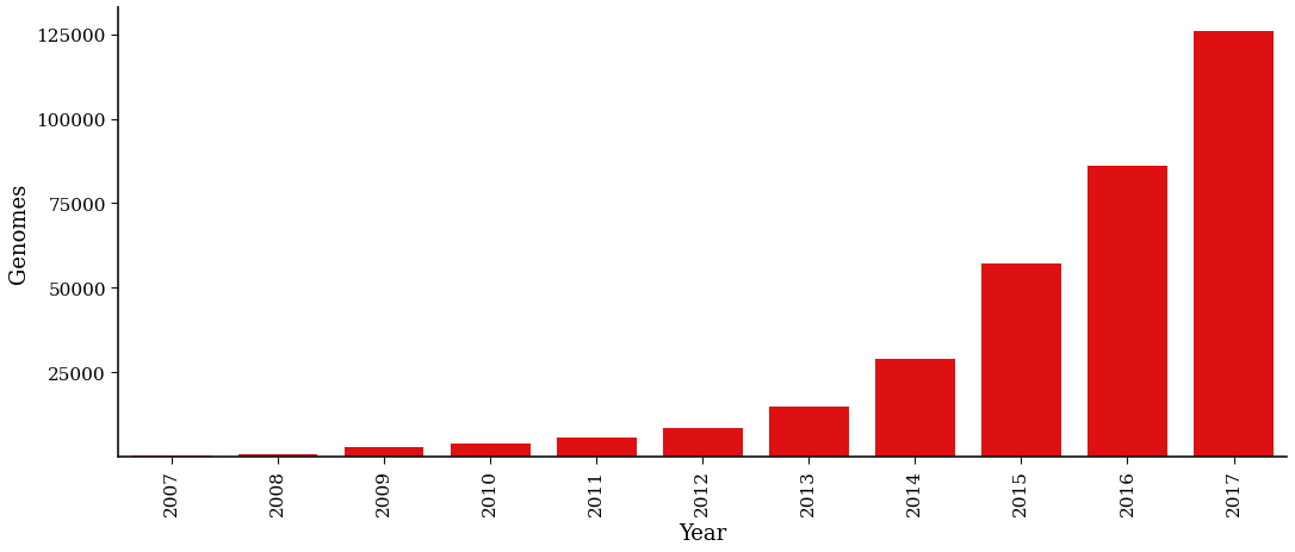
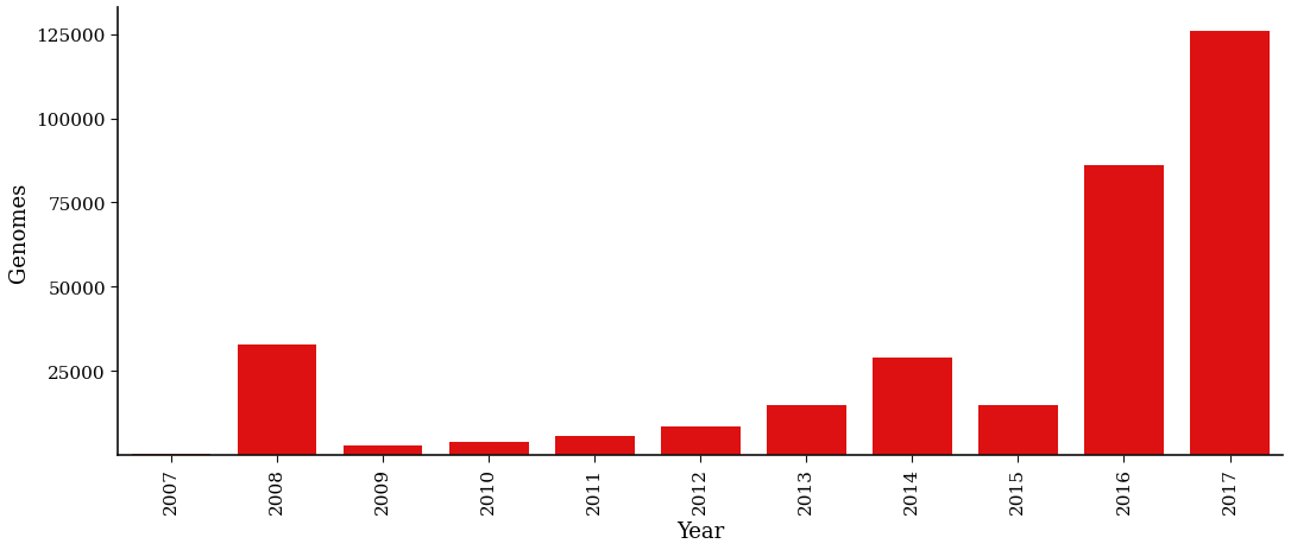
2008: 900 -> 33000
2015: 57000 -> 15000
